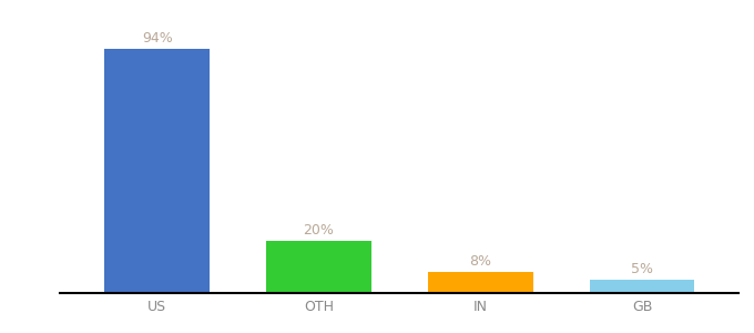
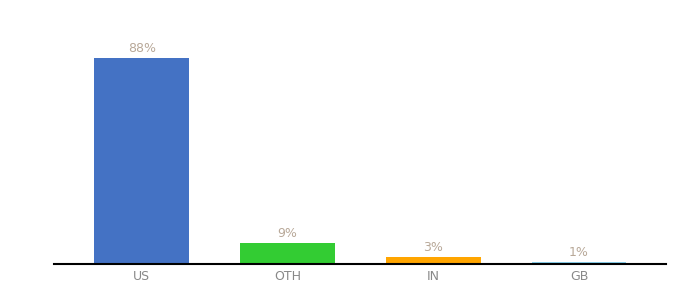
US: 94% -> 88%
OTH: 20% -> 9%
IN: 8% -> 3%
GB: 5% -> 1%
